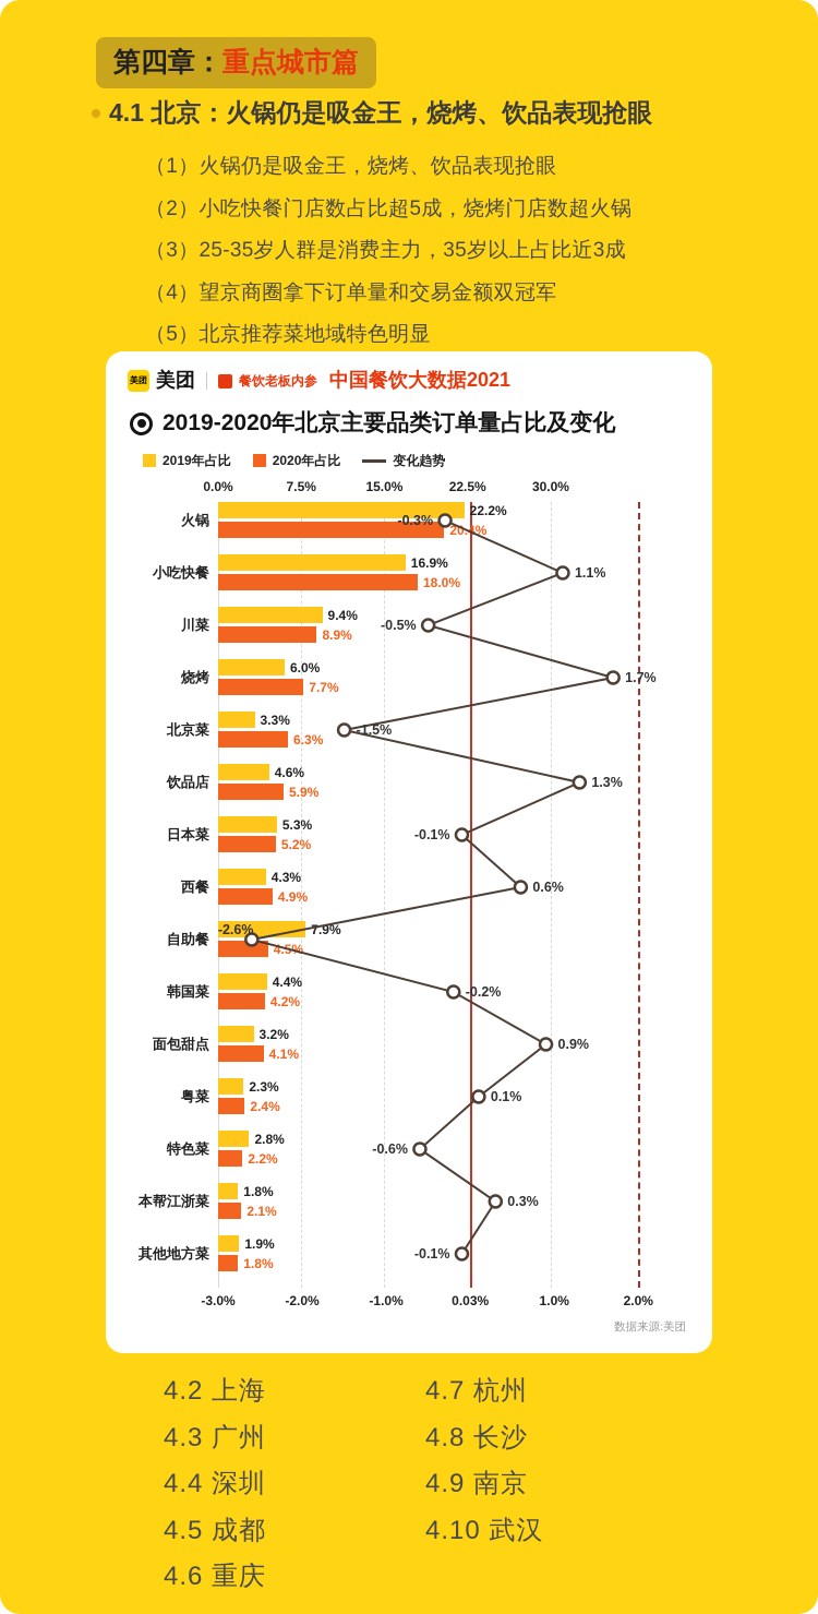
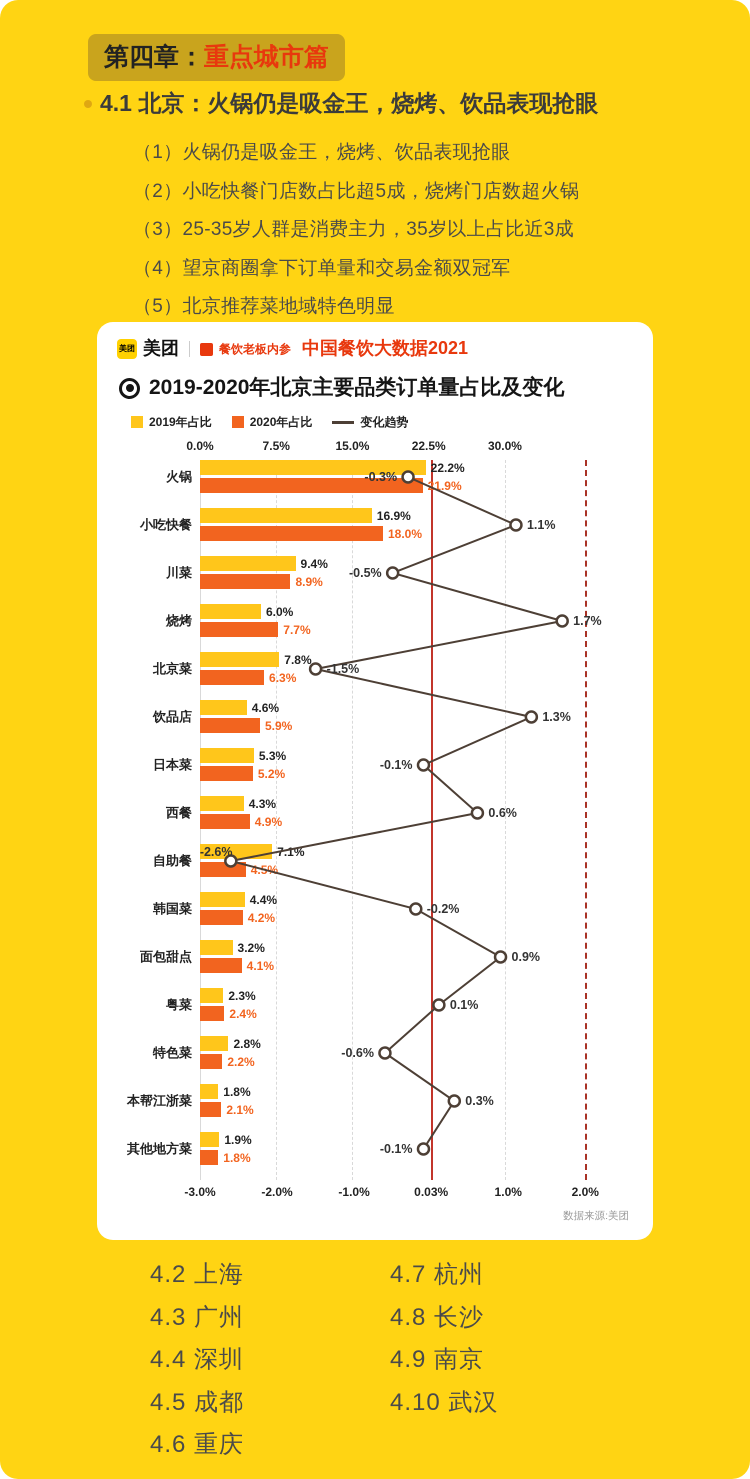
2020年占比/火锅: 20.4% -> 21.9%
2019年占比/北京菜: 3.3% -> 7.8%
2019年占比/自助餐: 7.9% -> 7.1%
